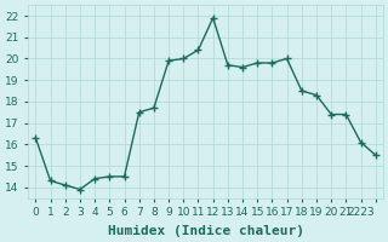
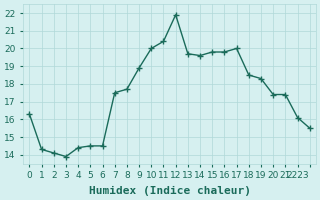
9: 19.9 -> 18.9
